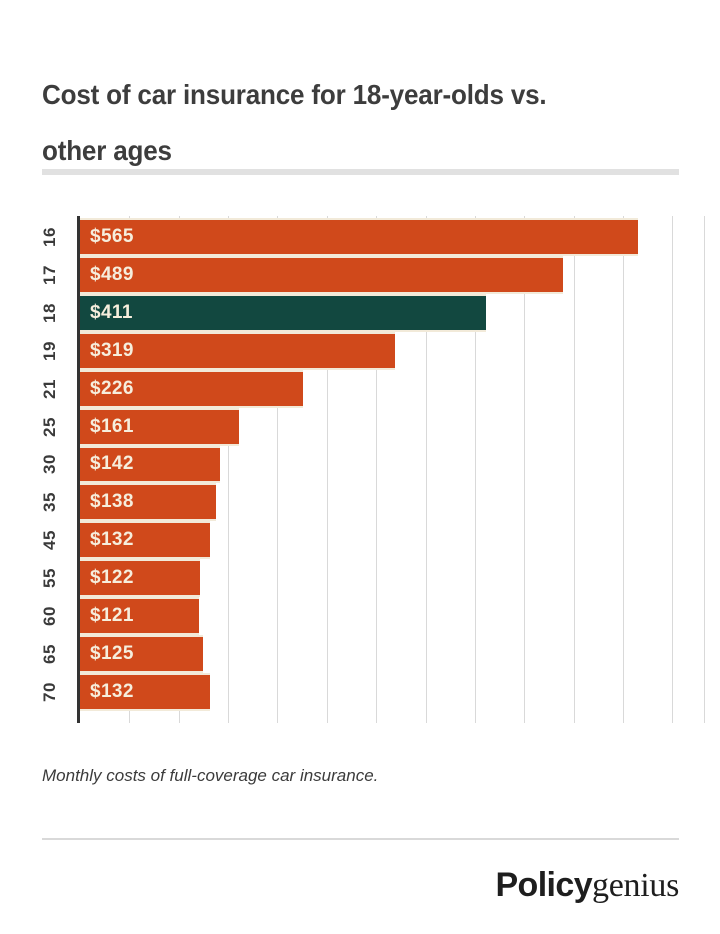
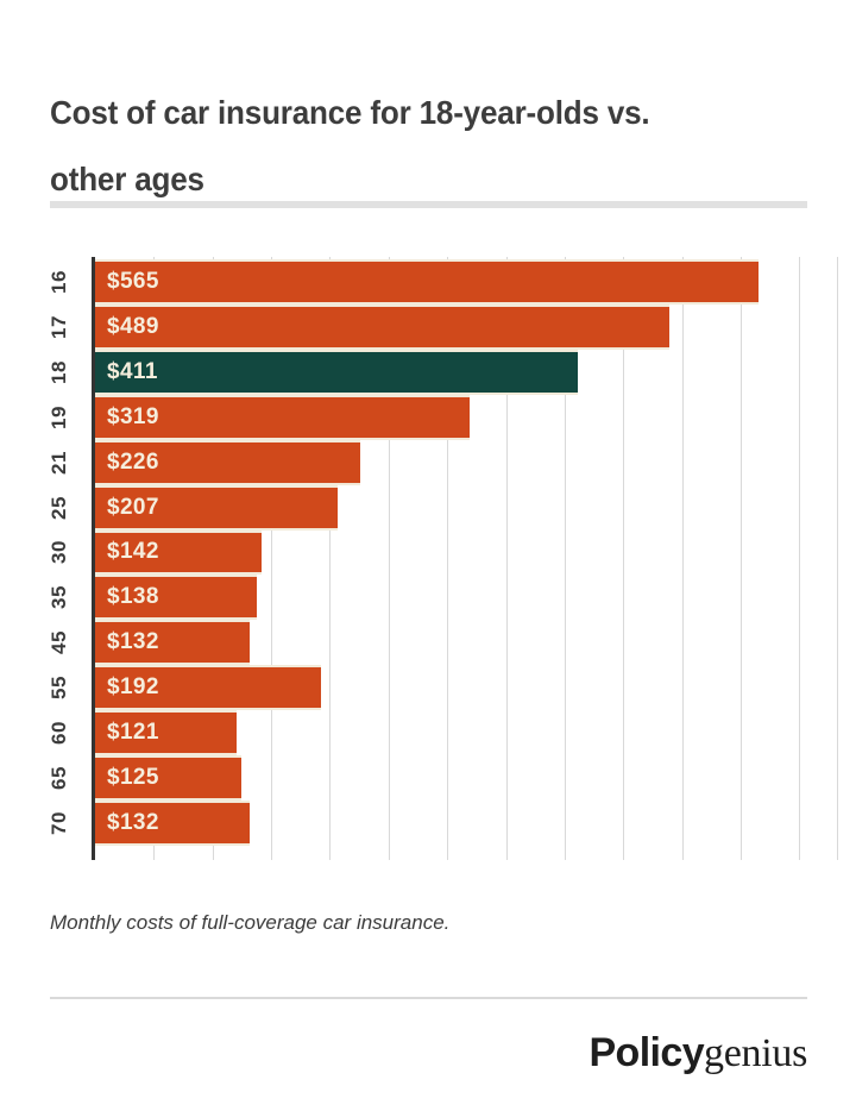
25: $161 -> $207
55: $122 -> $192
